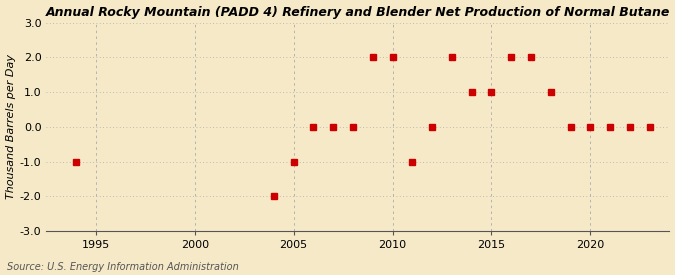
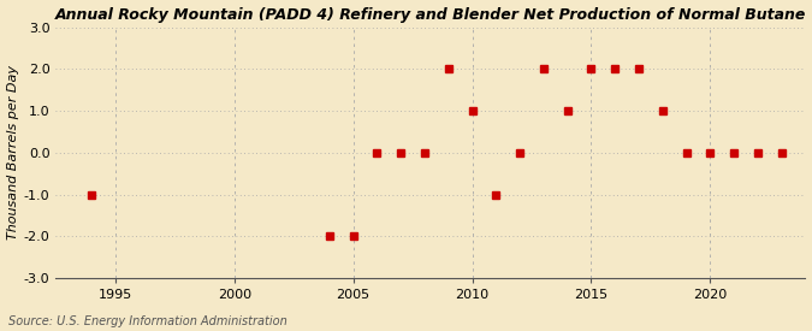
2005: -1 -> -2
2010: 2 -> 1
2015: 1 -> 2
